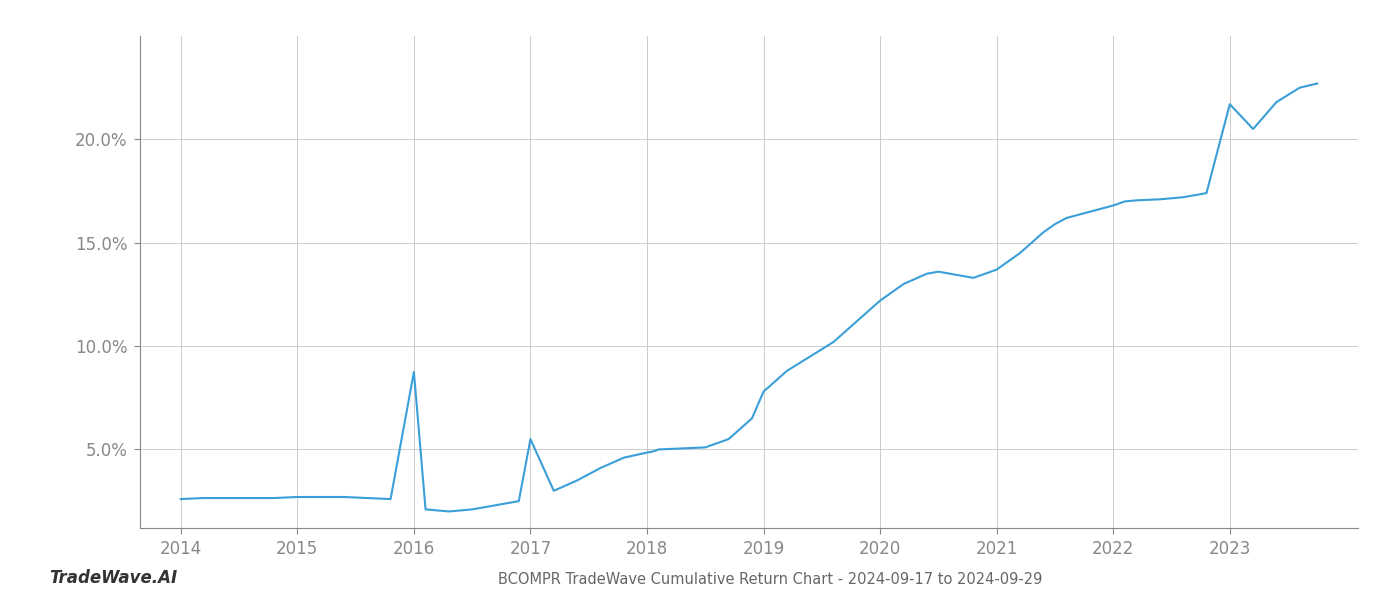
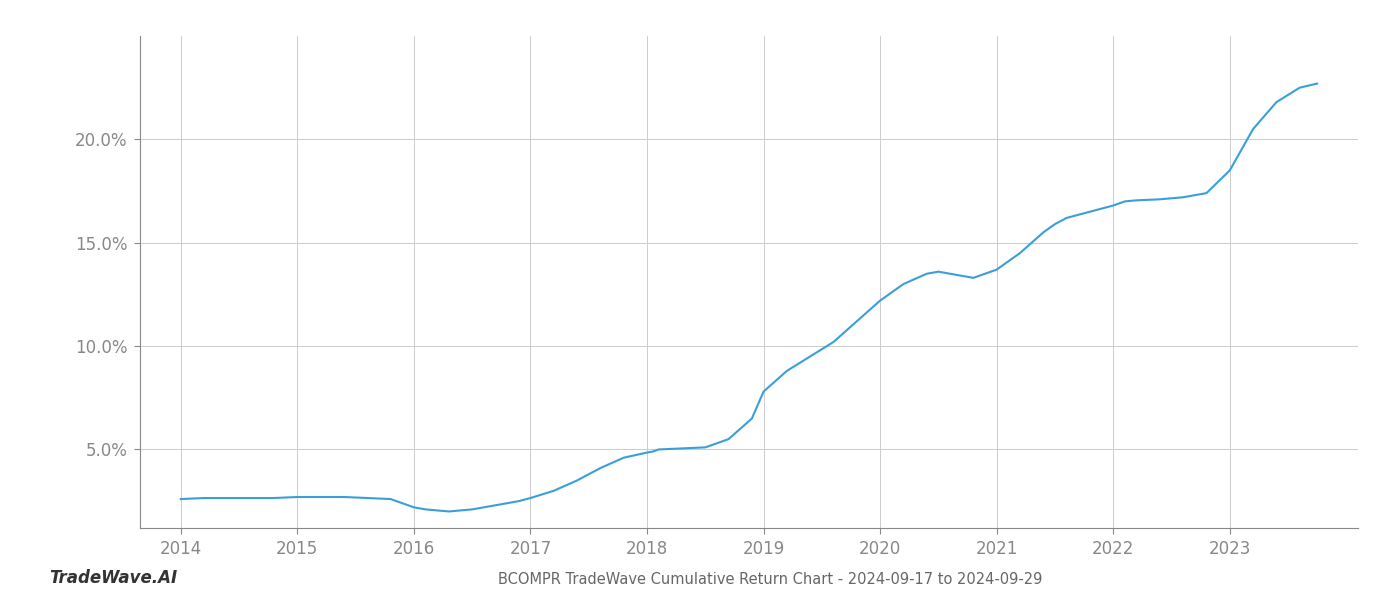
2016: 8.75% -> 2.20%
2017: 5.50% -> 2.65%
2023: 21.70% -> 18.50%
